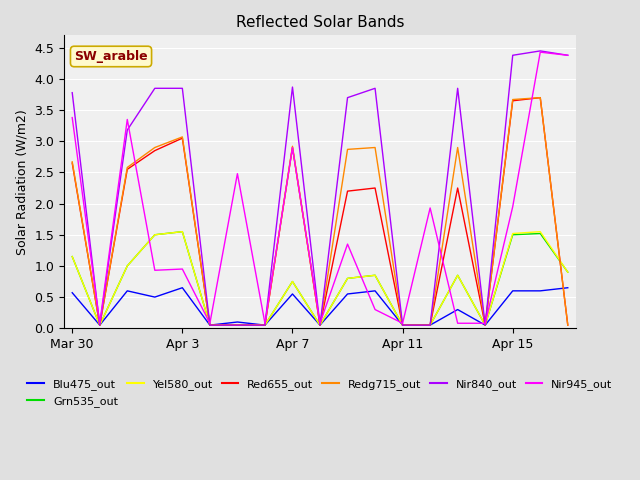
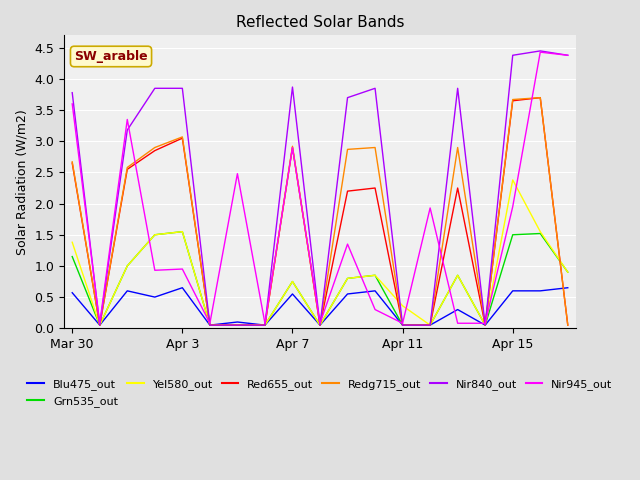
Yel580_out/Mar 30: 1.15 -> 1.38
Nir945_out/Mar 30: 3.38 -> 3.60
Yel580_out/Apr 11: 0.05 -> 0.36
Yel580_out/Apr 15: 1.52 -> 2.38
